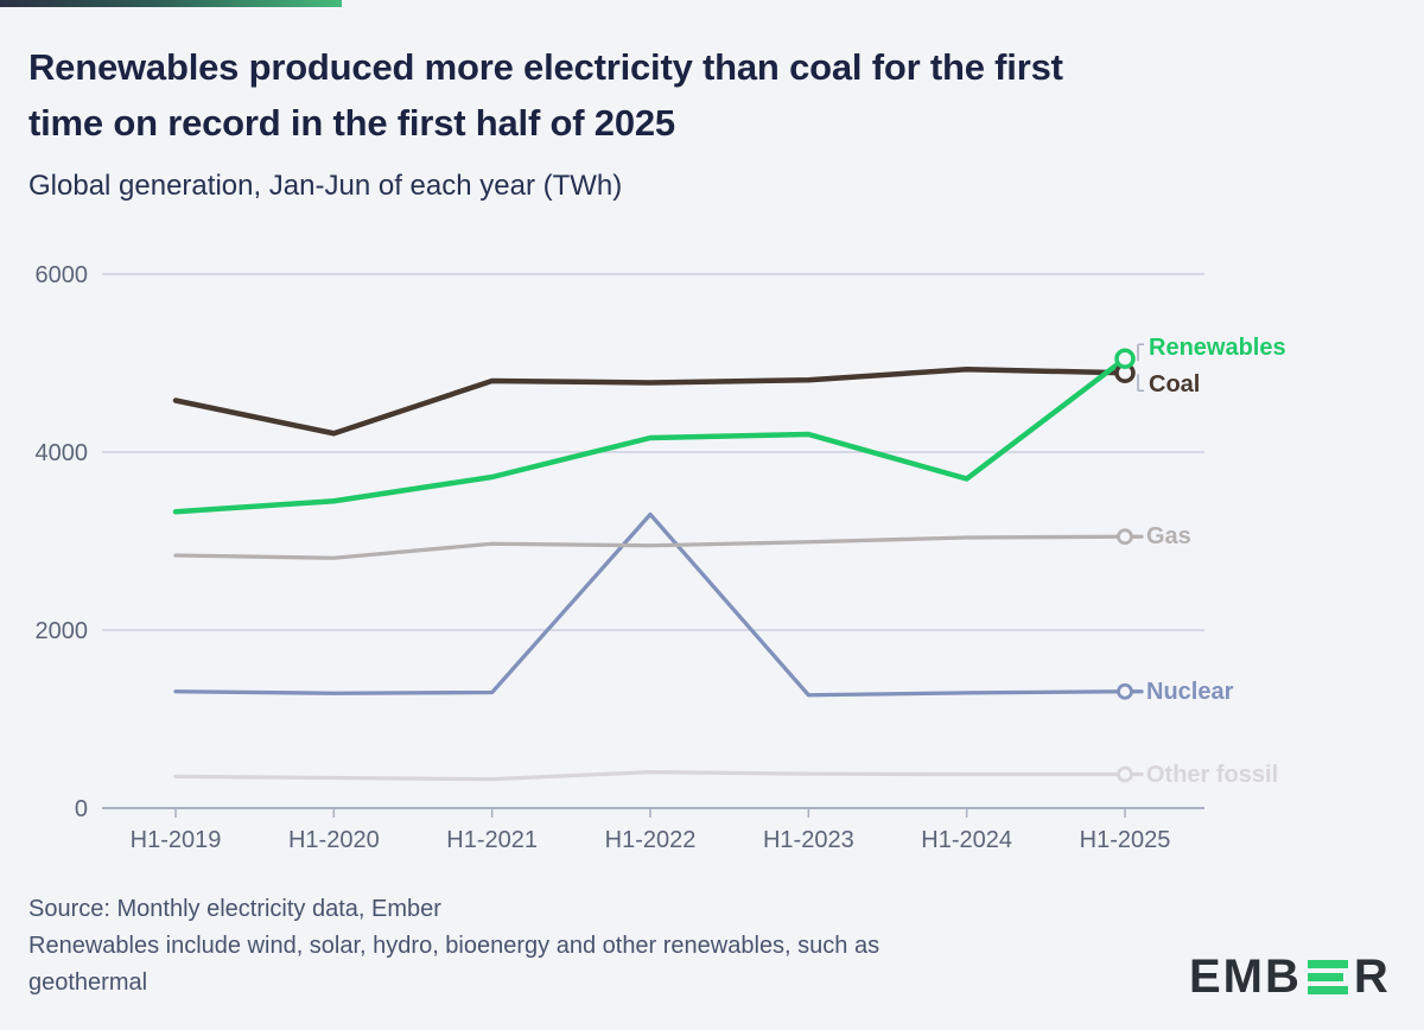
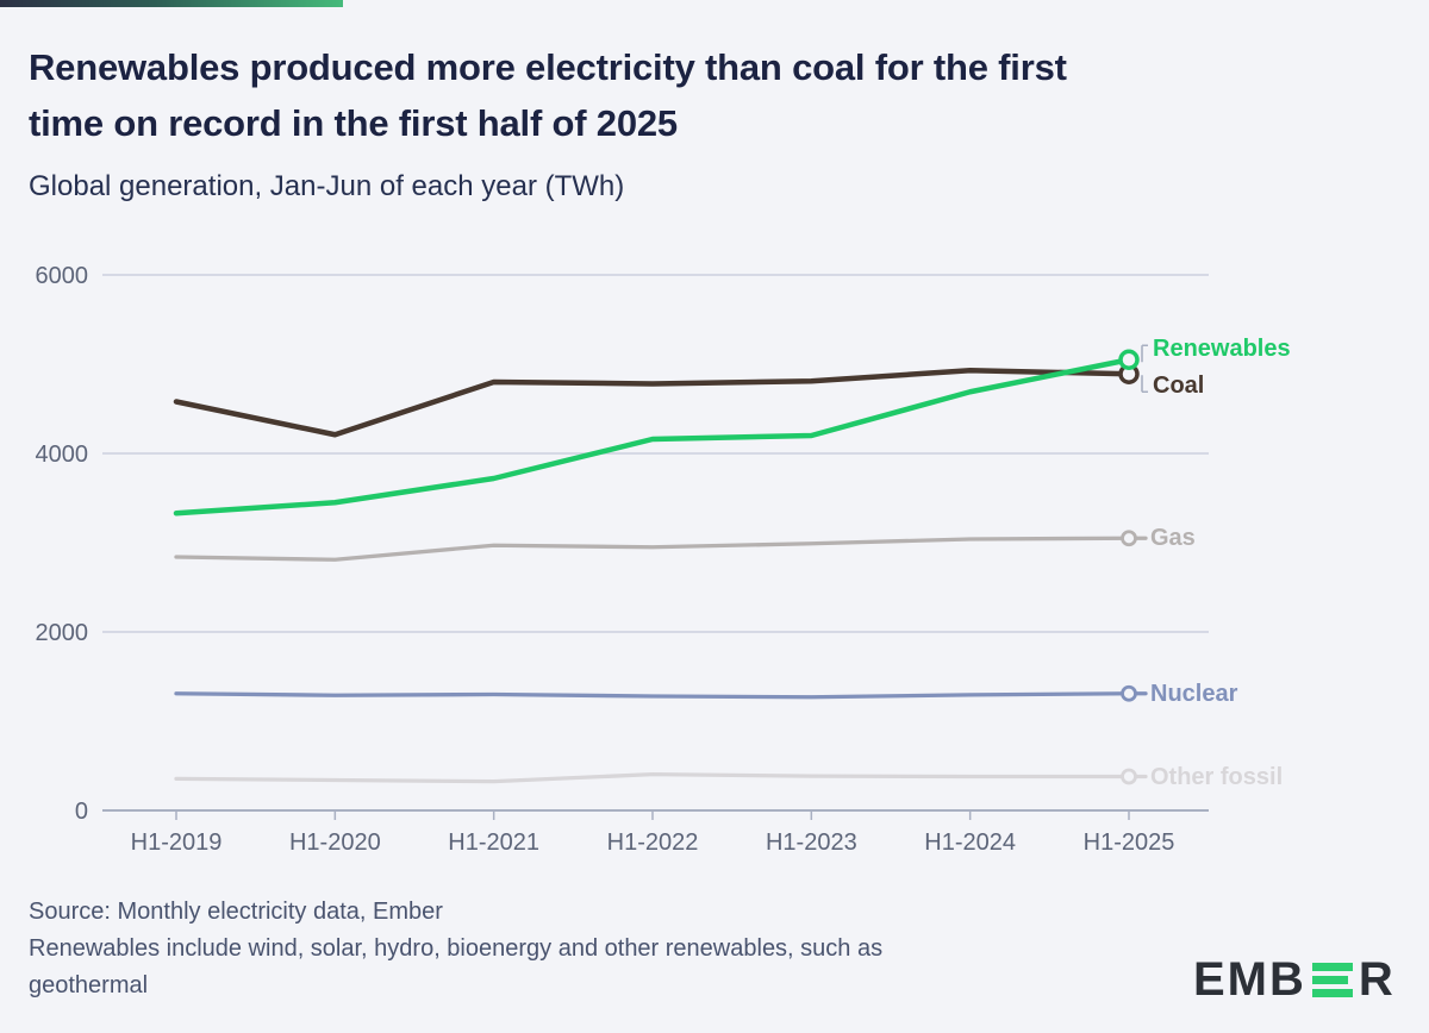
Nuclear/H1-2022: 3300 -> 1300
Renewables/H1-2024: 3700 -> 4700
